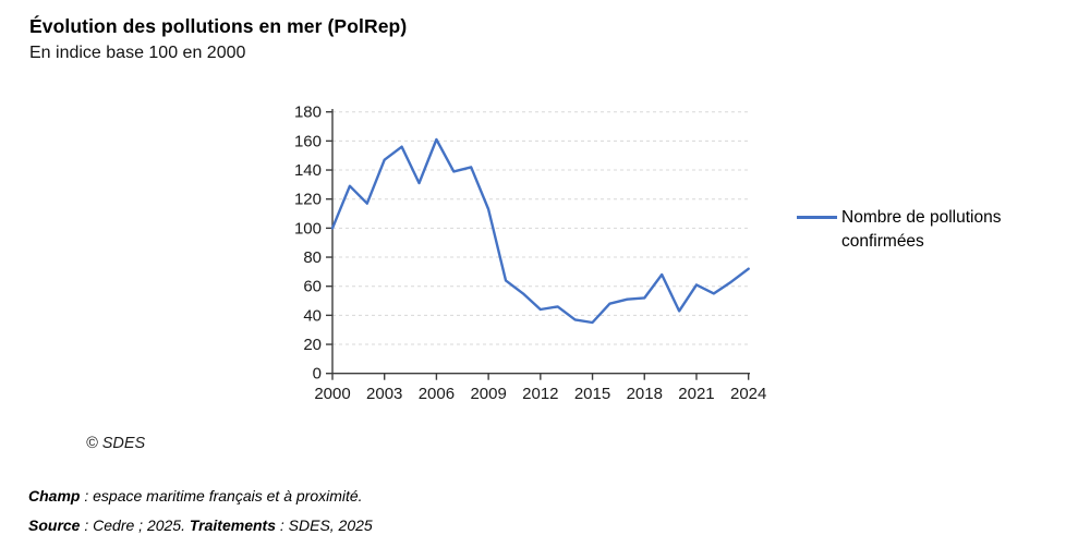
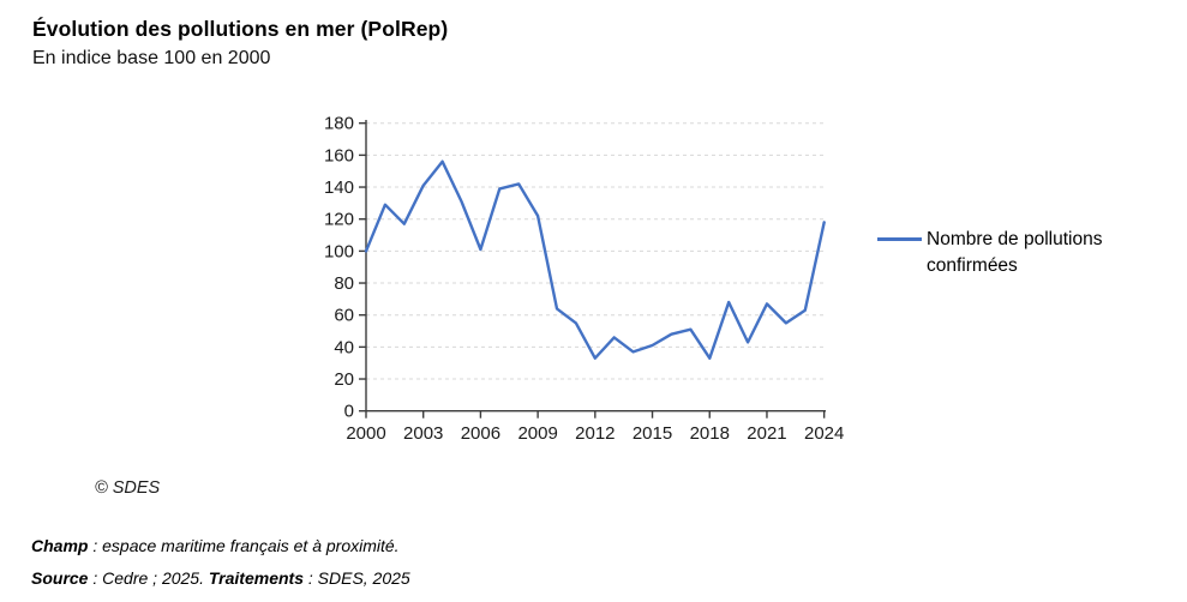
2003: 147 -> 141
2006: 161 -> 101
2009: 113 -> 122
2012: 44 -> 33
2015: 35 -> 41
2018: 52 -> 33
2021: 61 -> 67
2024: 72 -> 118
